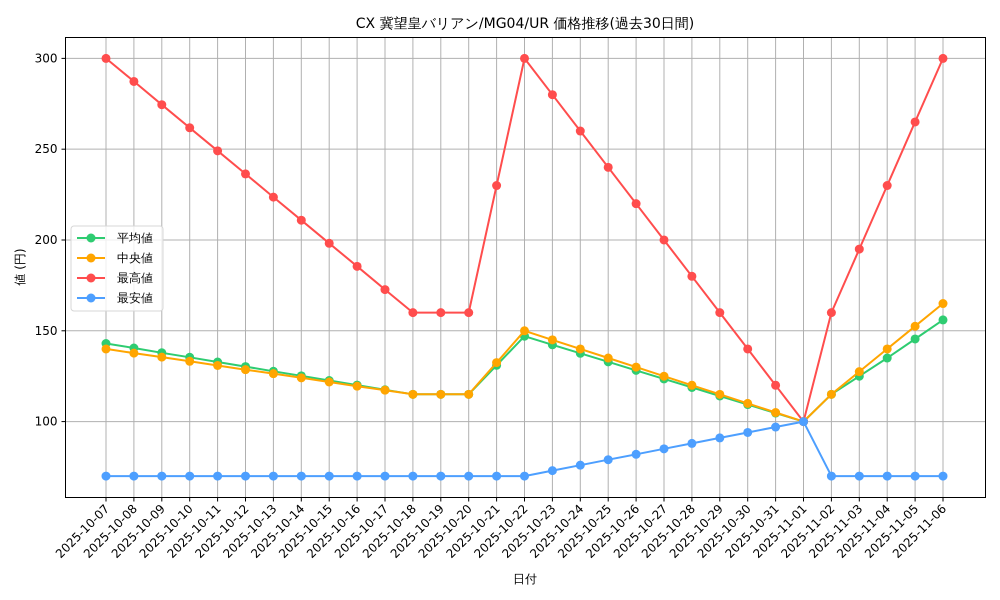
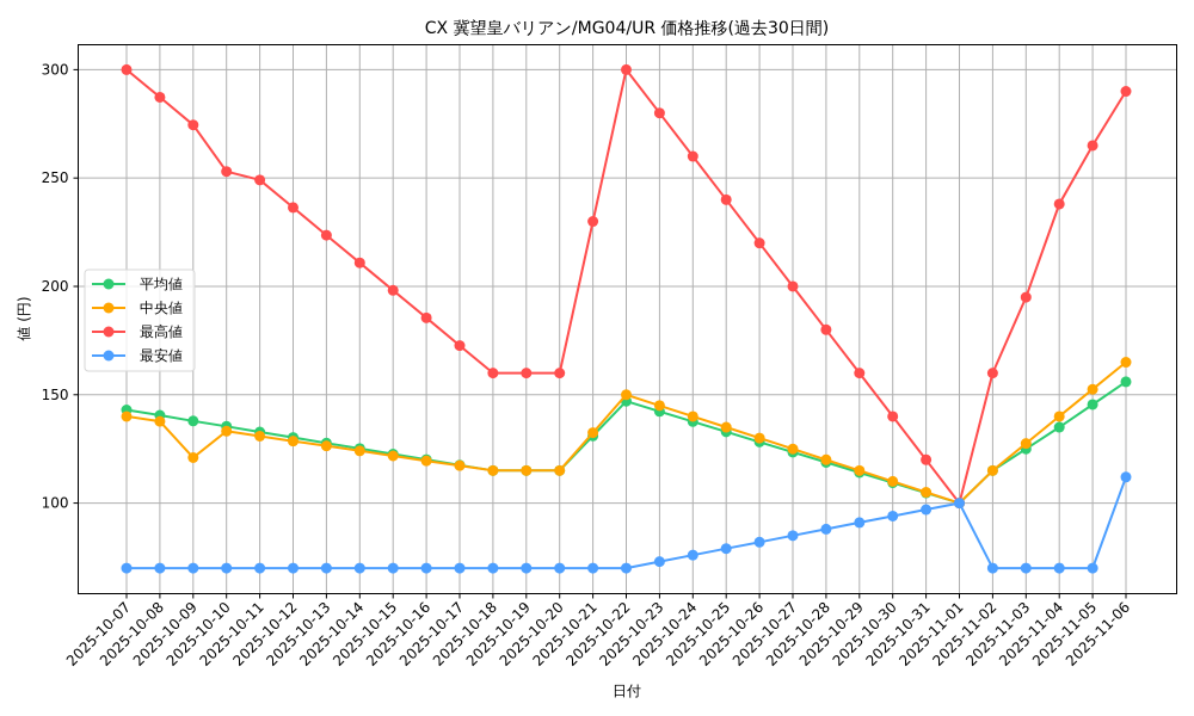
中央値/2025-10-09: 136 -> 121
最高値/2025-10-10: 262 -> 253
最高値/2025-11-04: 230 -> 238
最高値/2025-11-06: 300 -> 290
最安値/2025-11-06: 70 -> 112
